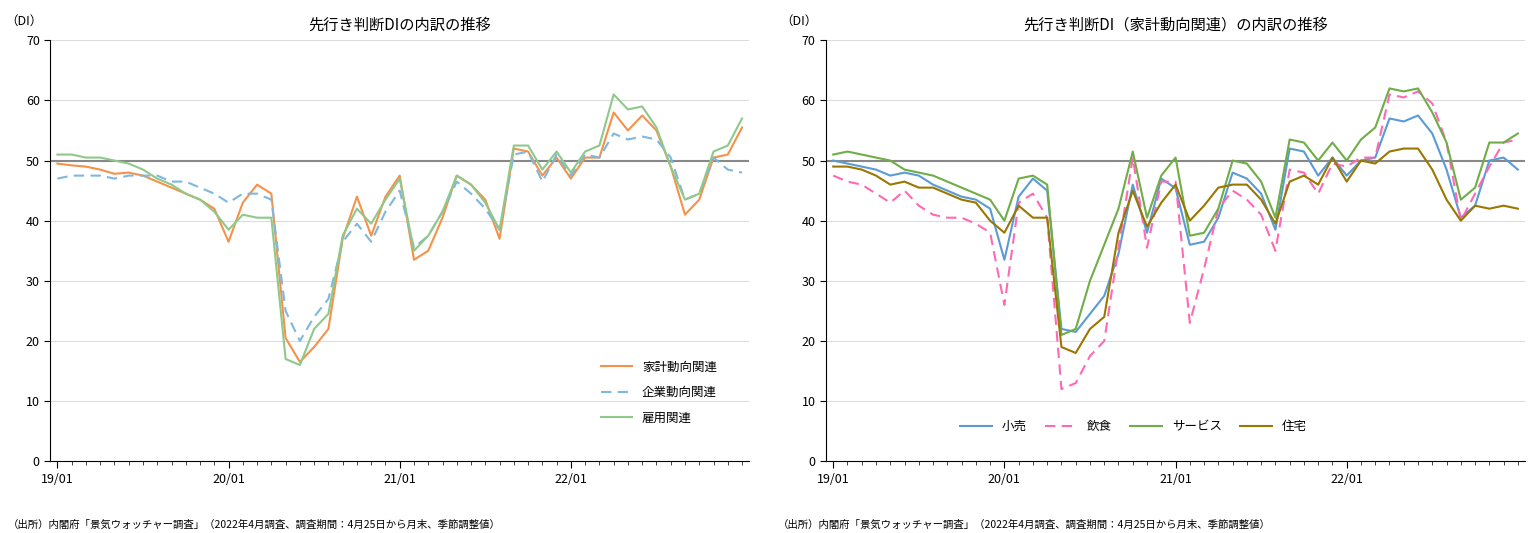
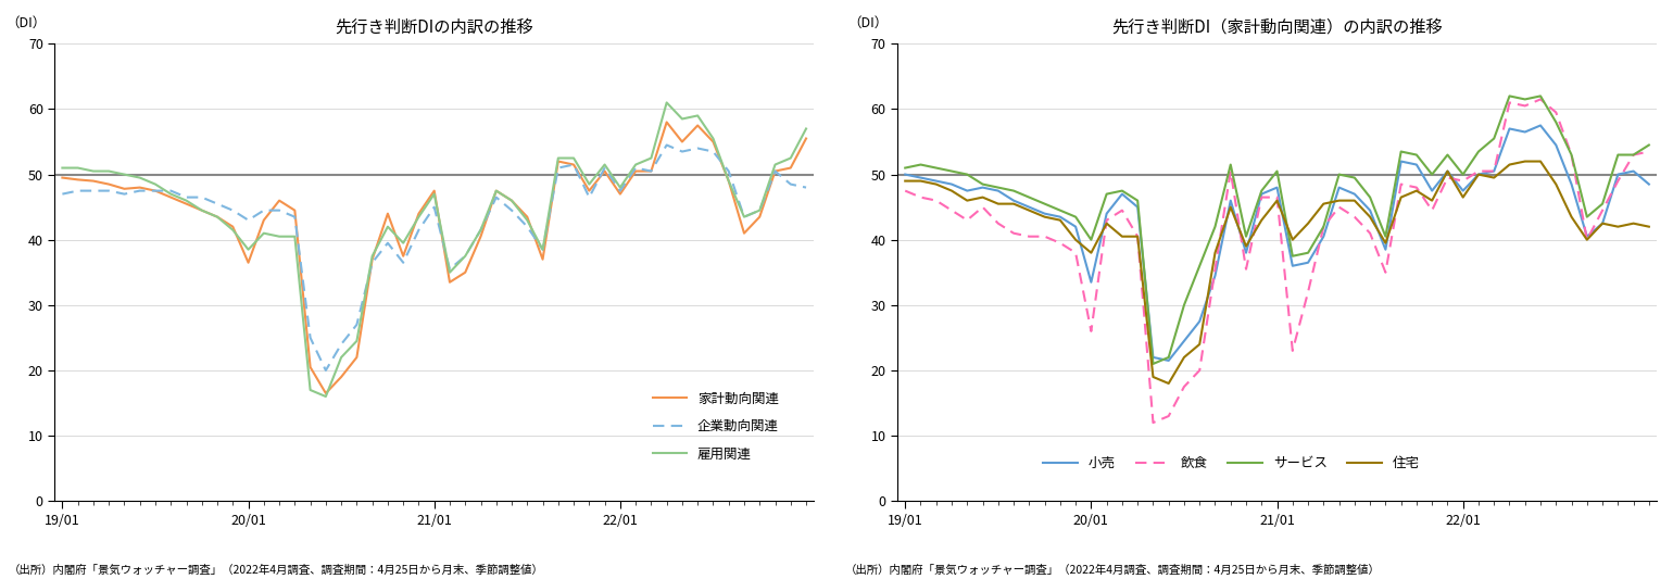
先行き判断DI（家計動向関連）の内訳の推移/小売/21/01: 45.4 -> 48.0
